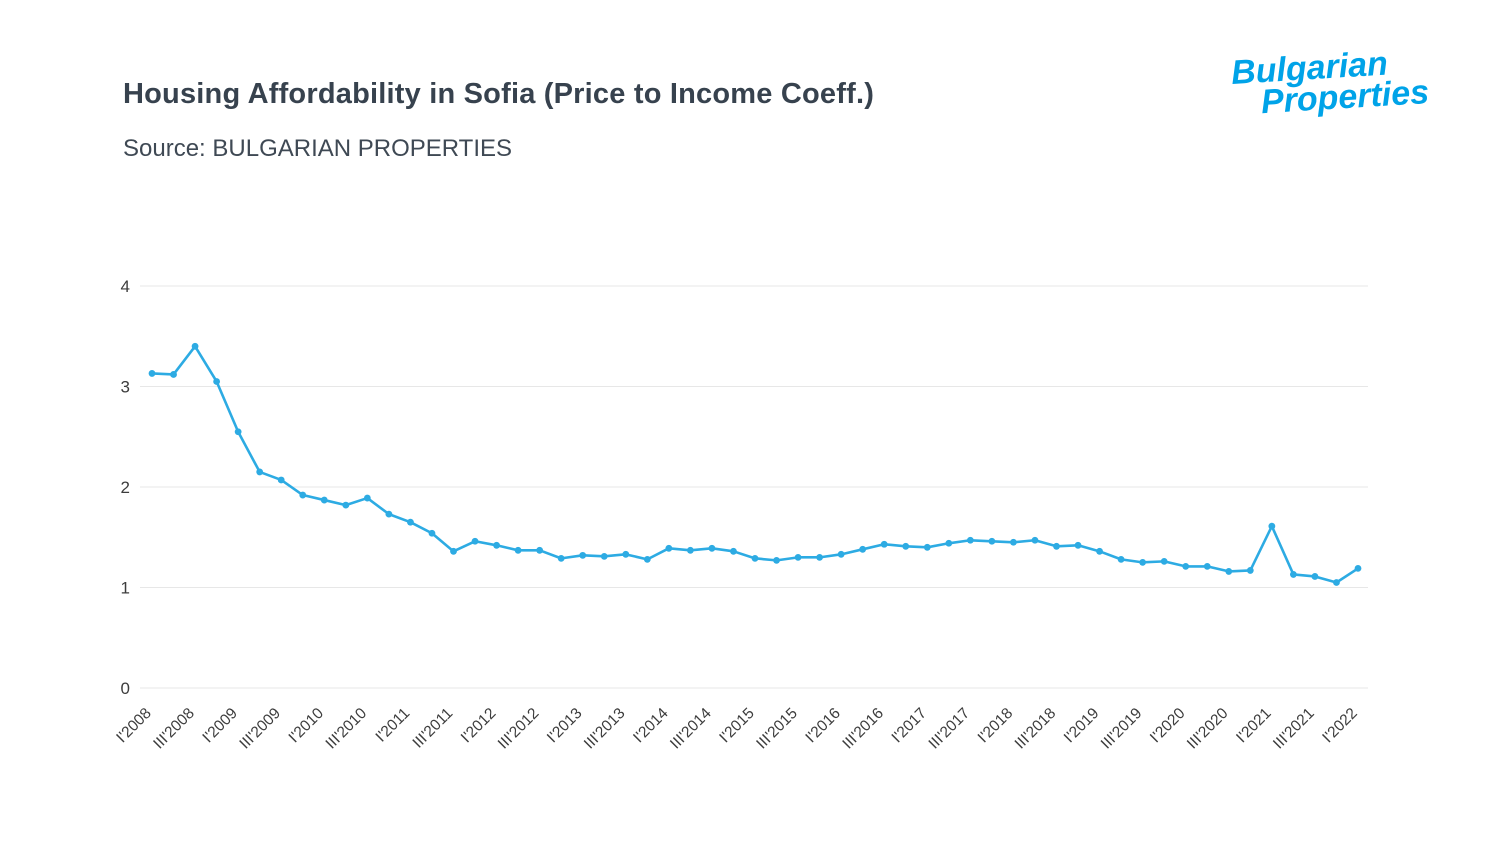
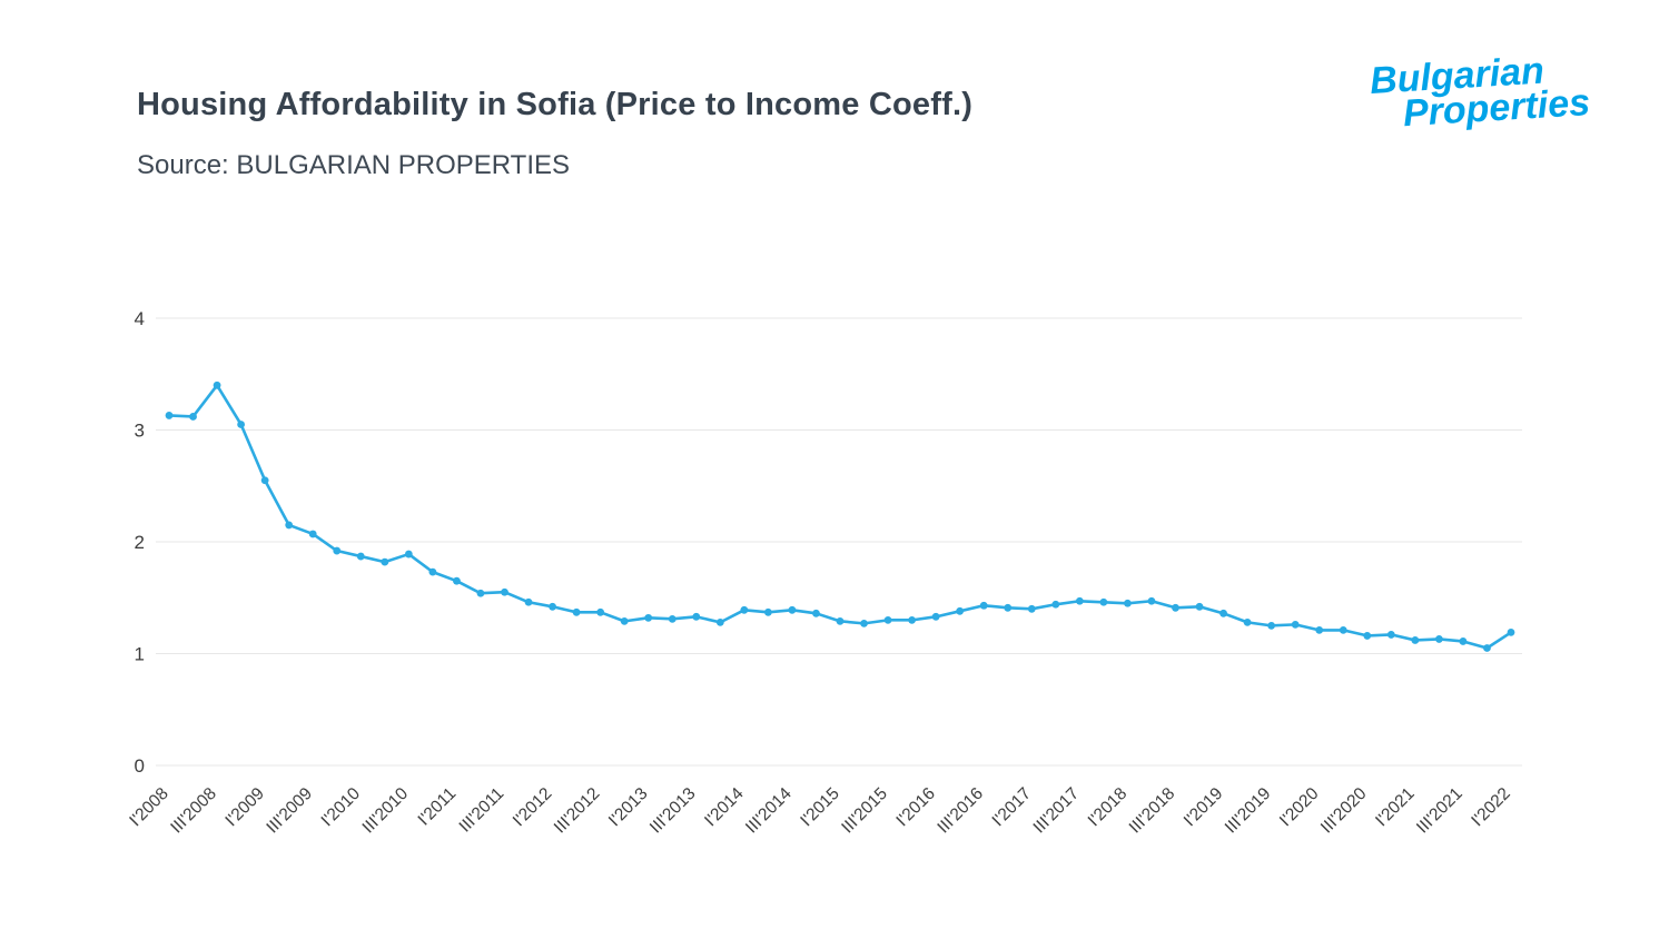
III'2011: 1.36 -> 1.55
I'2021: 1.61 -> 1.12
